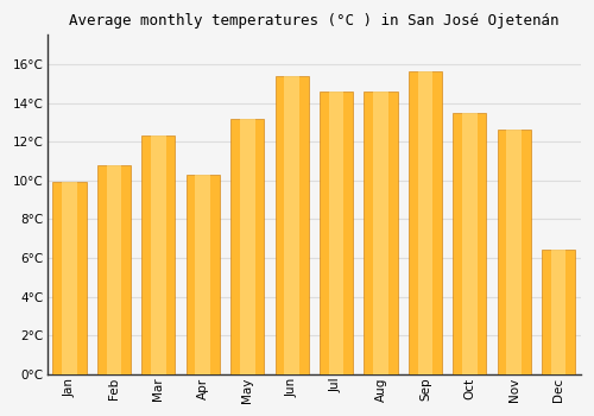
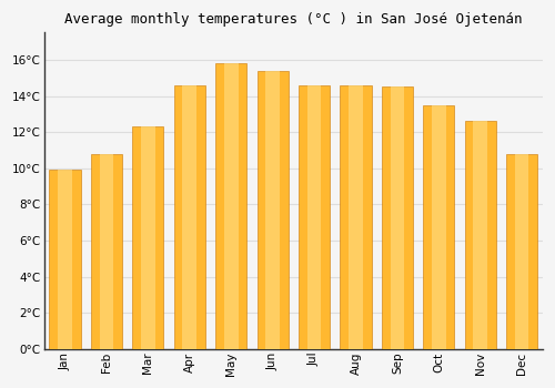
Apr: 10.3°C -> 14.6°C
May: 13.2°C -> 15.8°C
Sep: 15.6°C -> 14.5°C
Dec: 6.4°C -> 10.8°C
